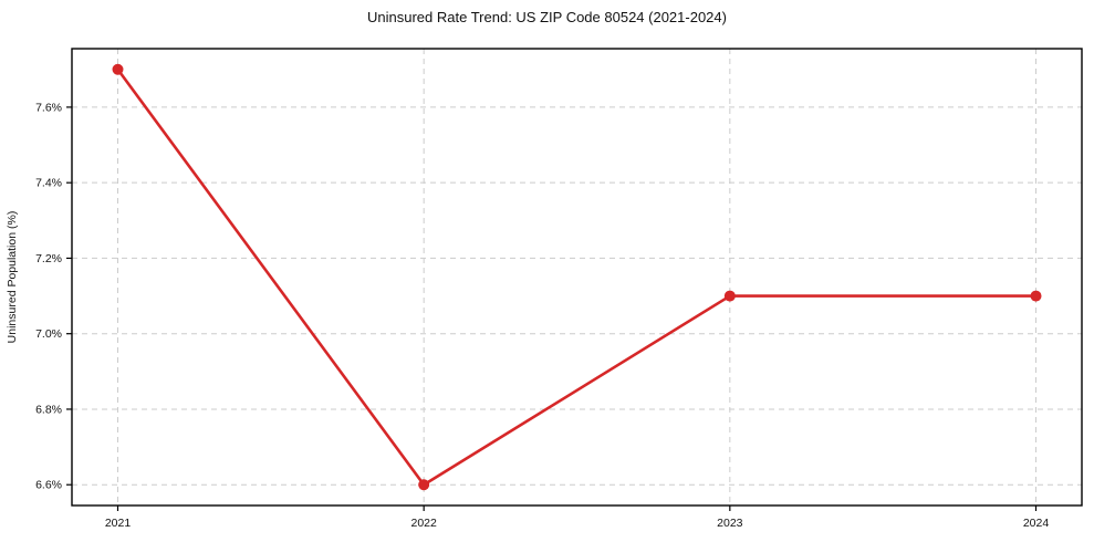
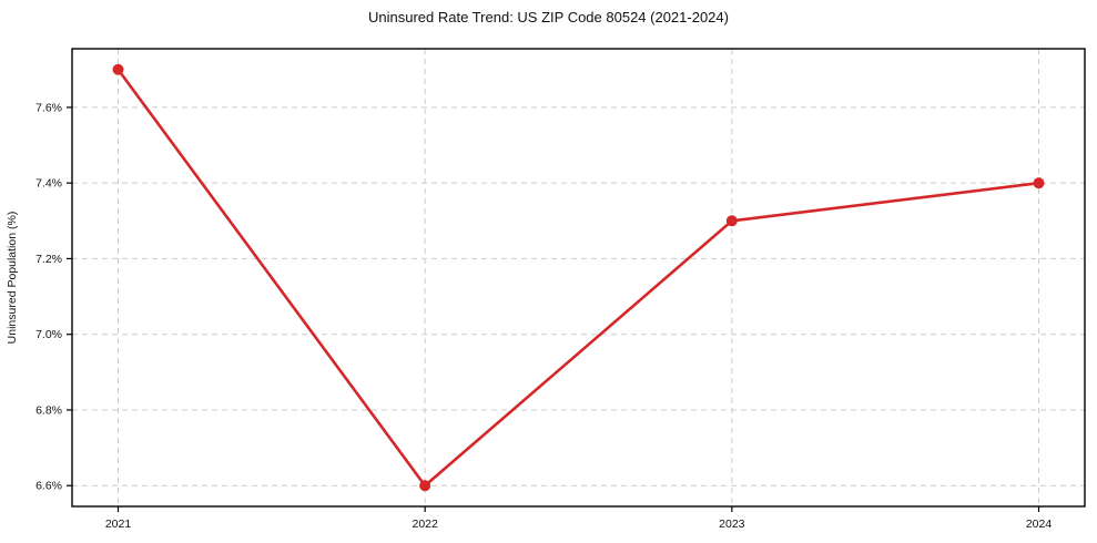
2023: 7.1% -> 7.3%
2024: 7.1% -> 7.4%
